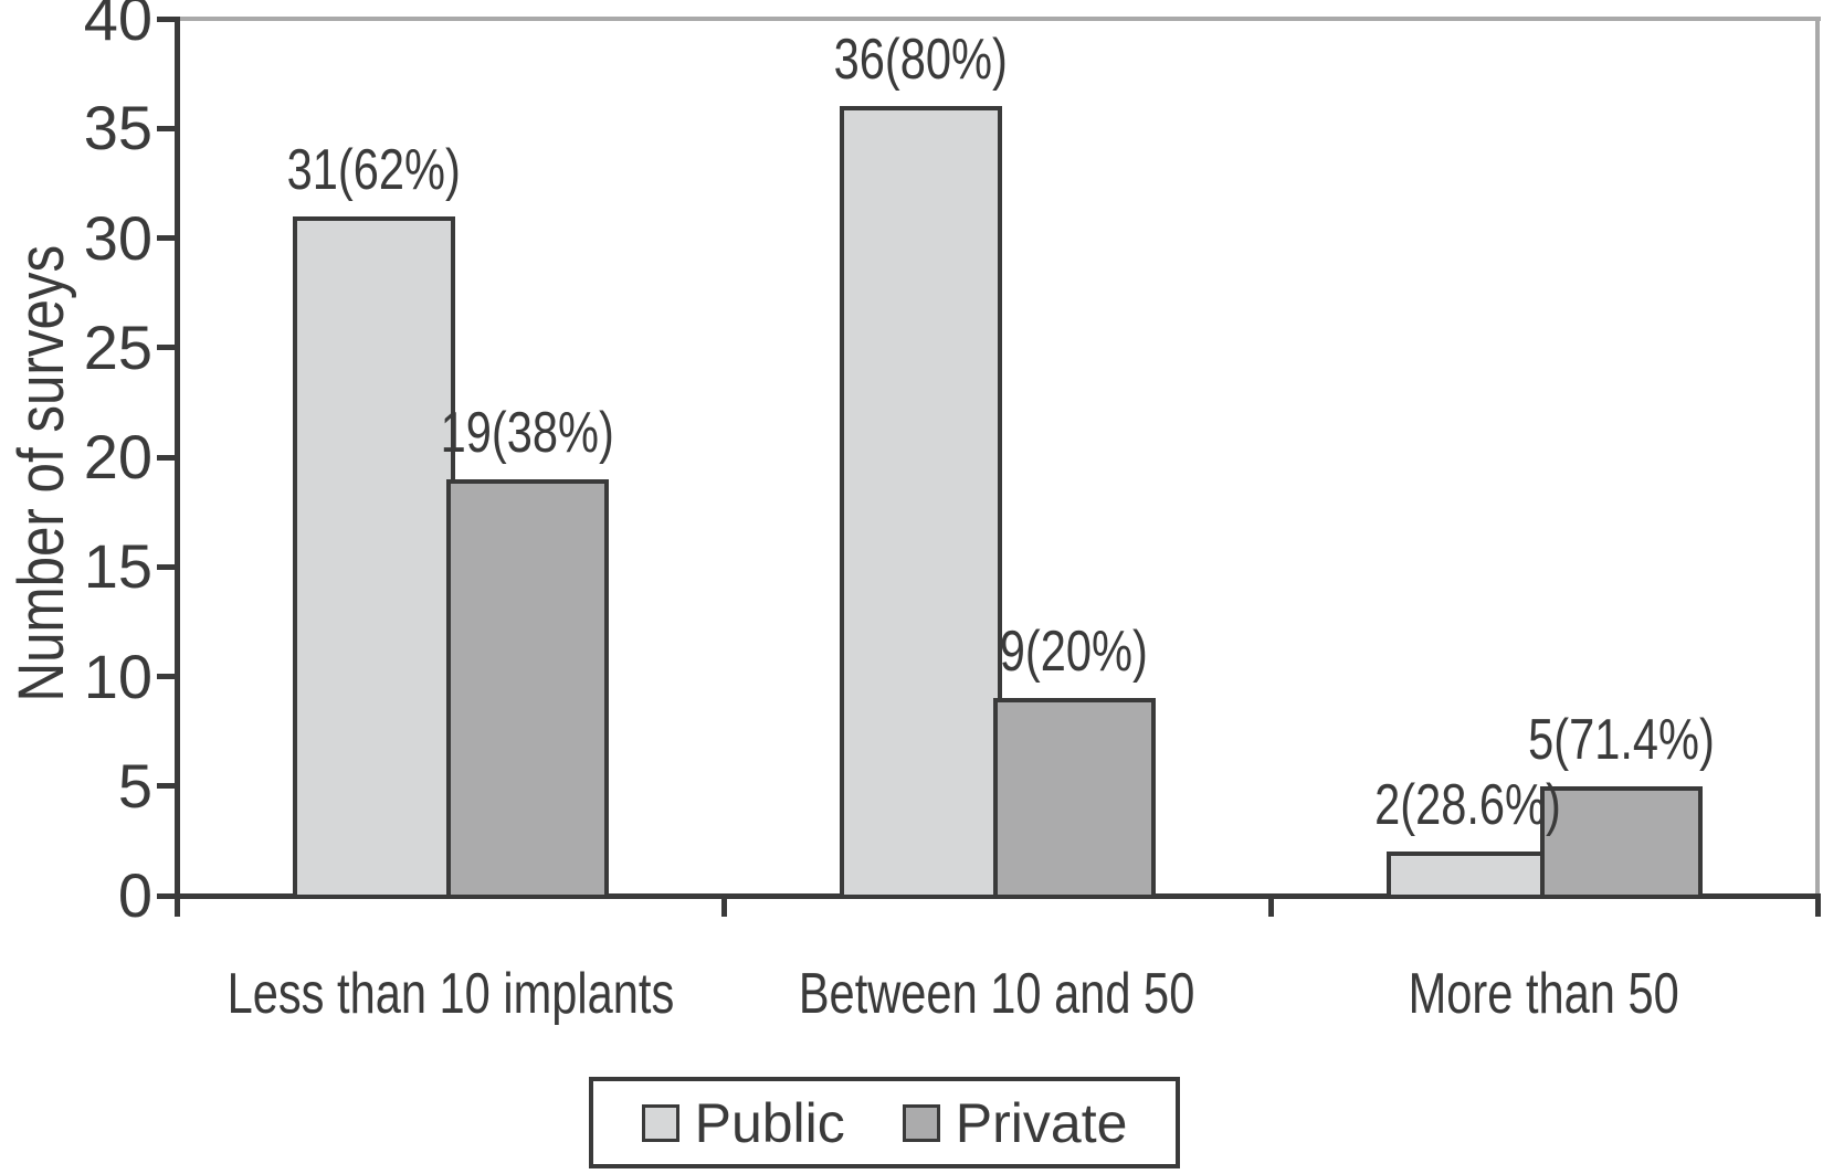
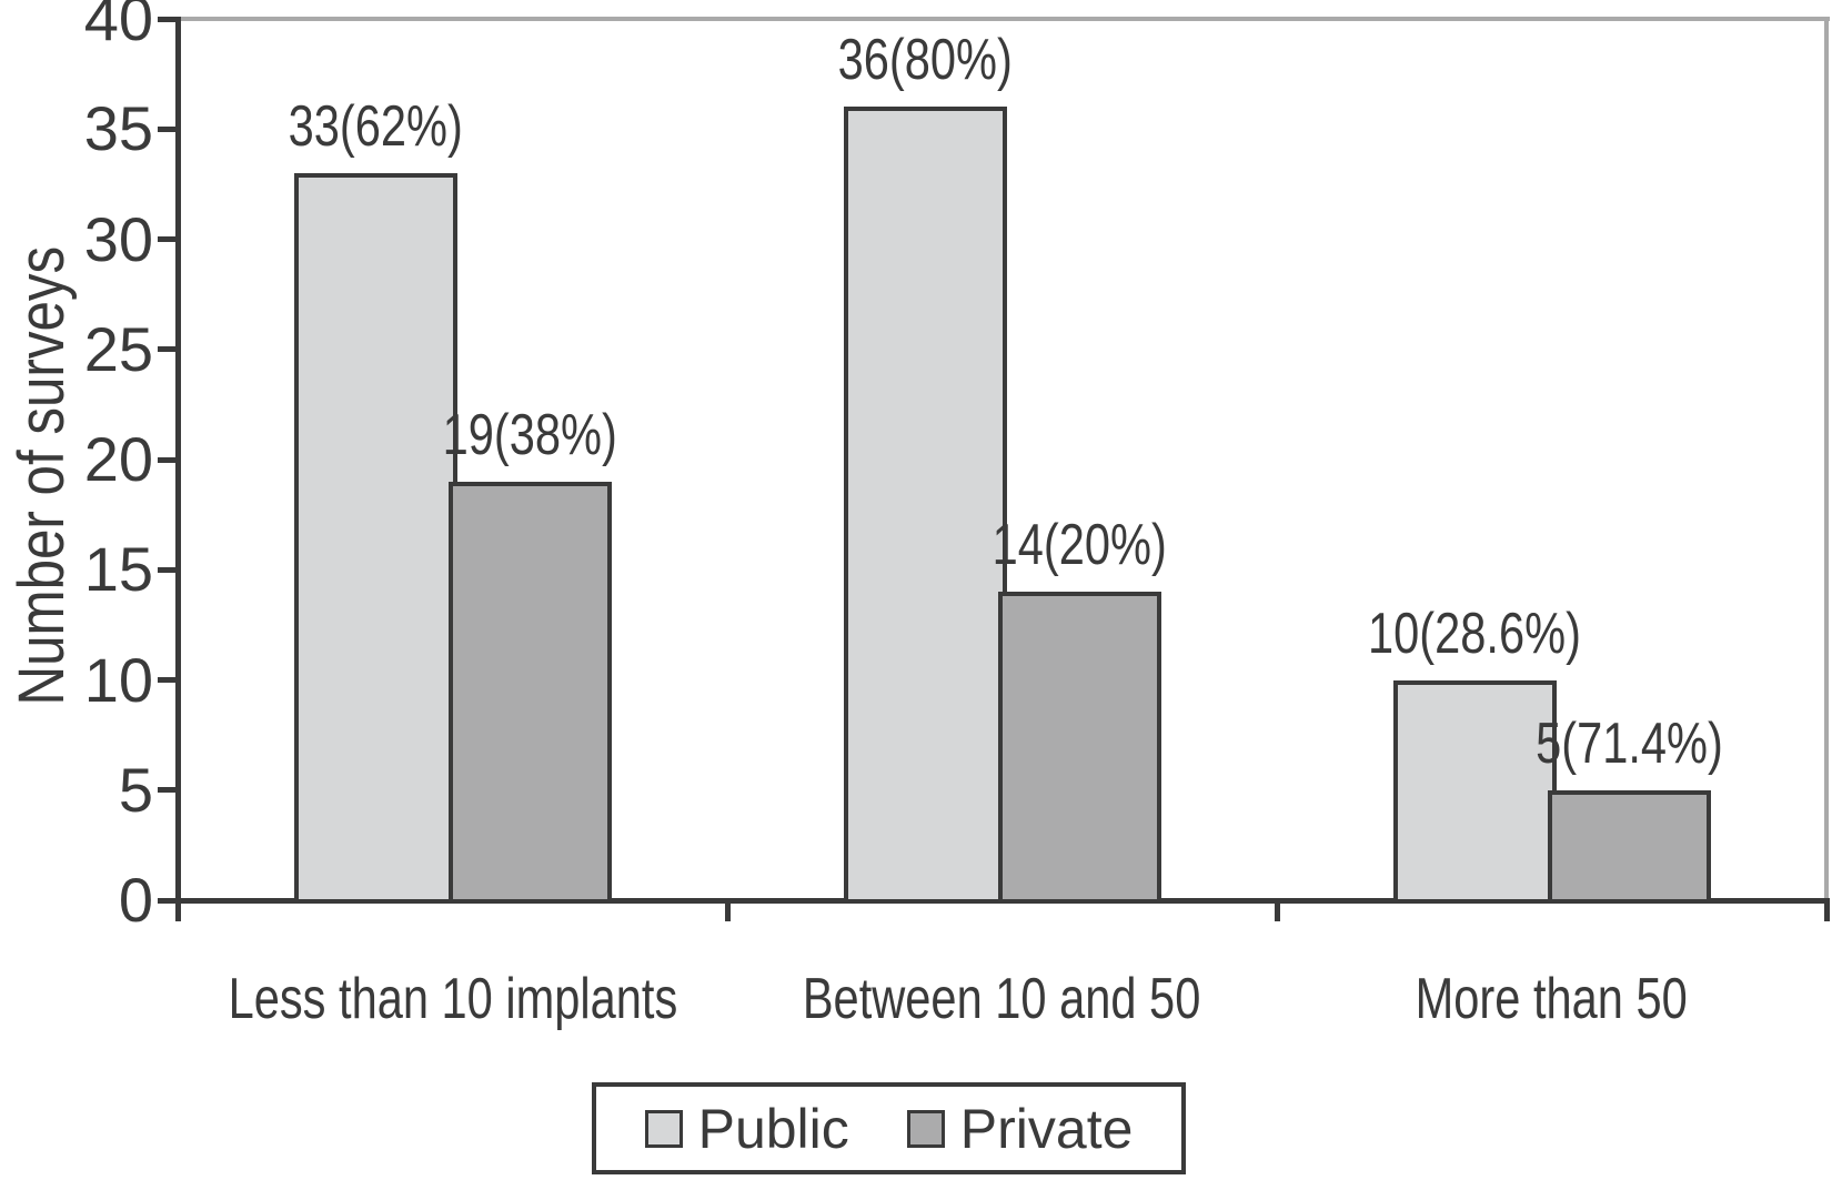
Public/Less than 10 implants: 31 -> 33
Private/Between 10 and 50: 9 -> 14
Public/More than 50: 2 -> 10
